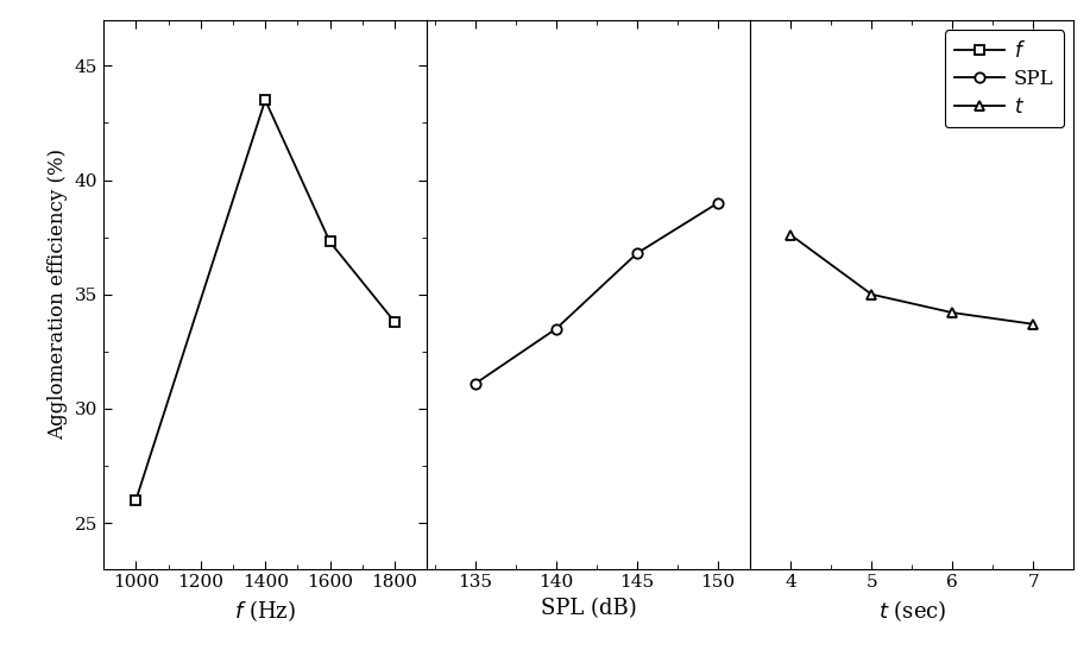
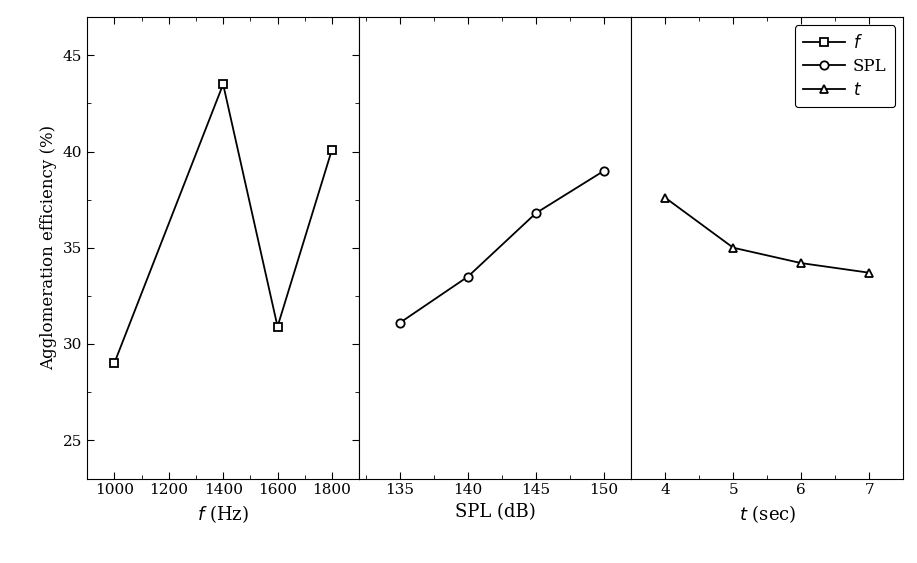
1000: 26.0 -> 29.0
1600: 37.3 -> 30.9
1800: 33.8 -> 40.1
